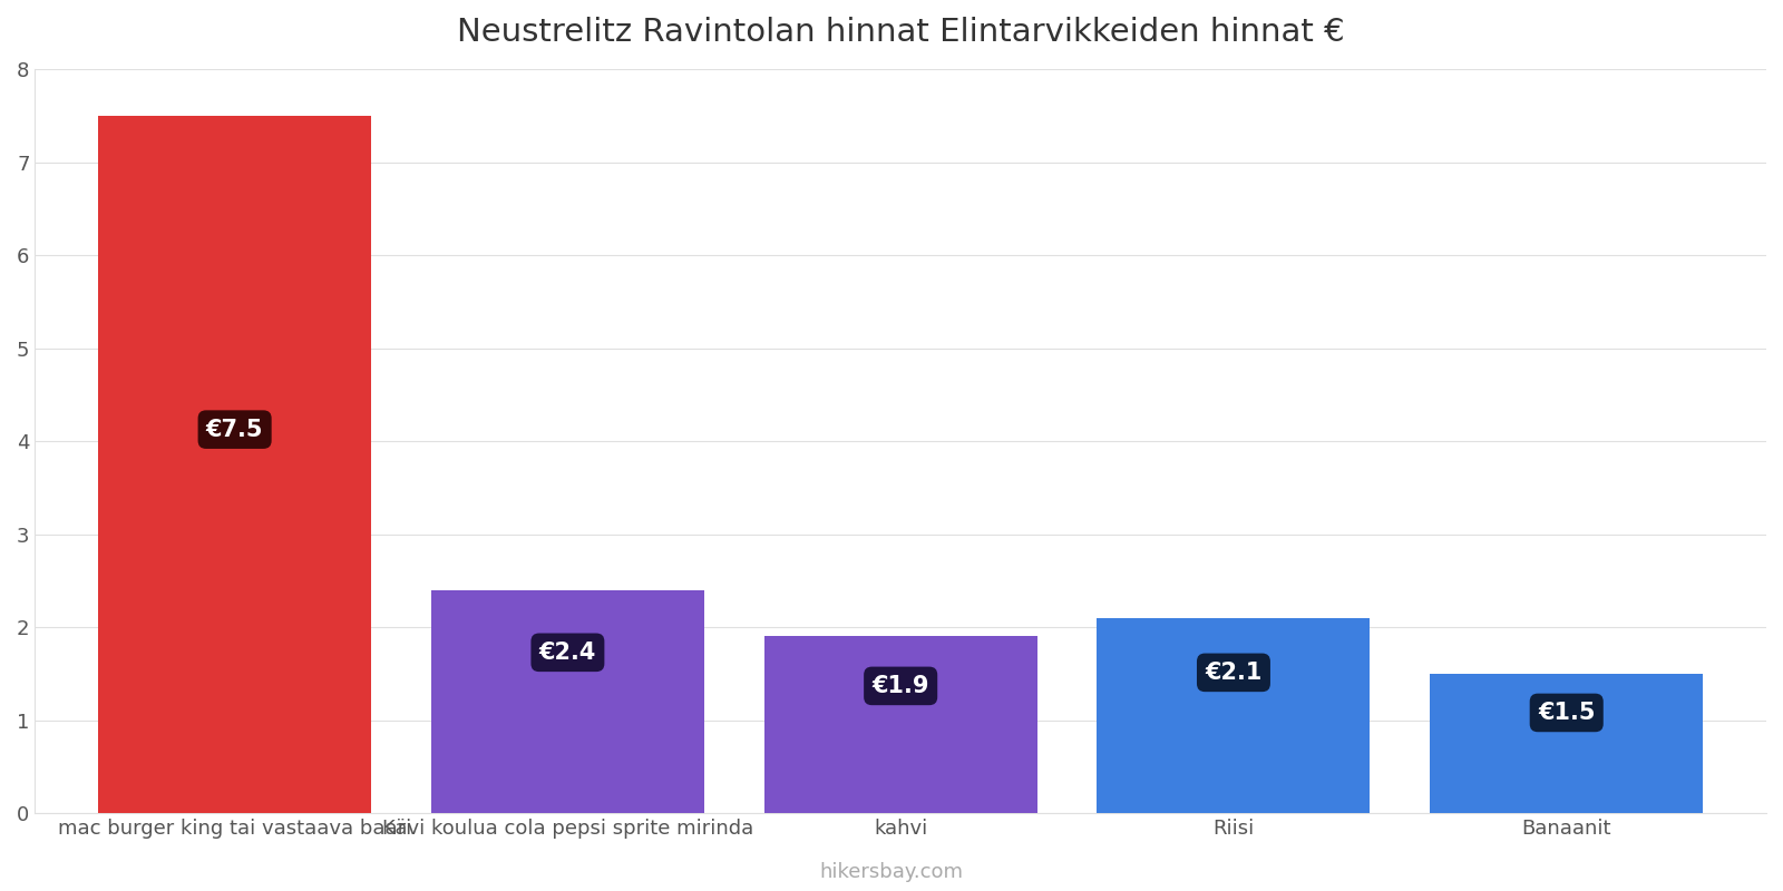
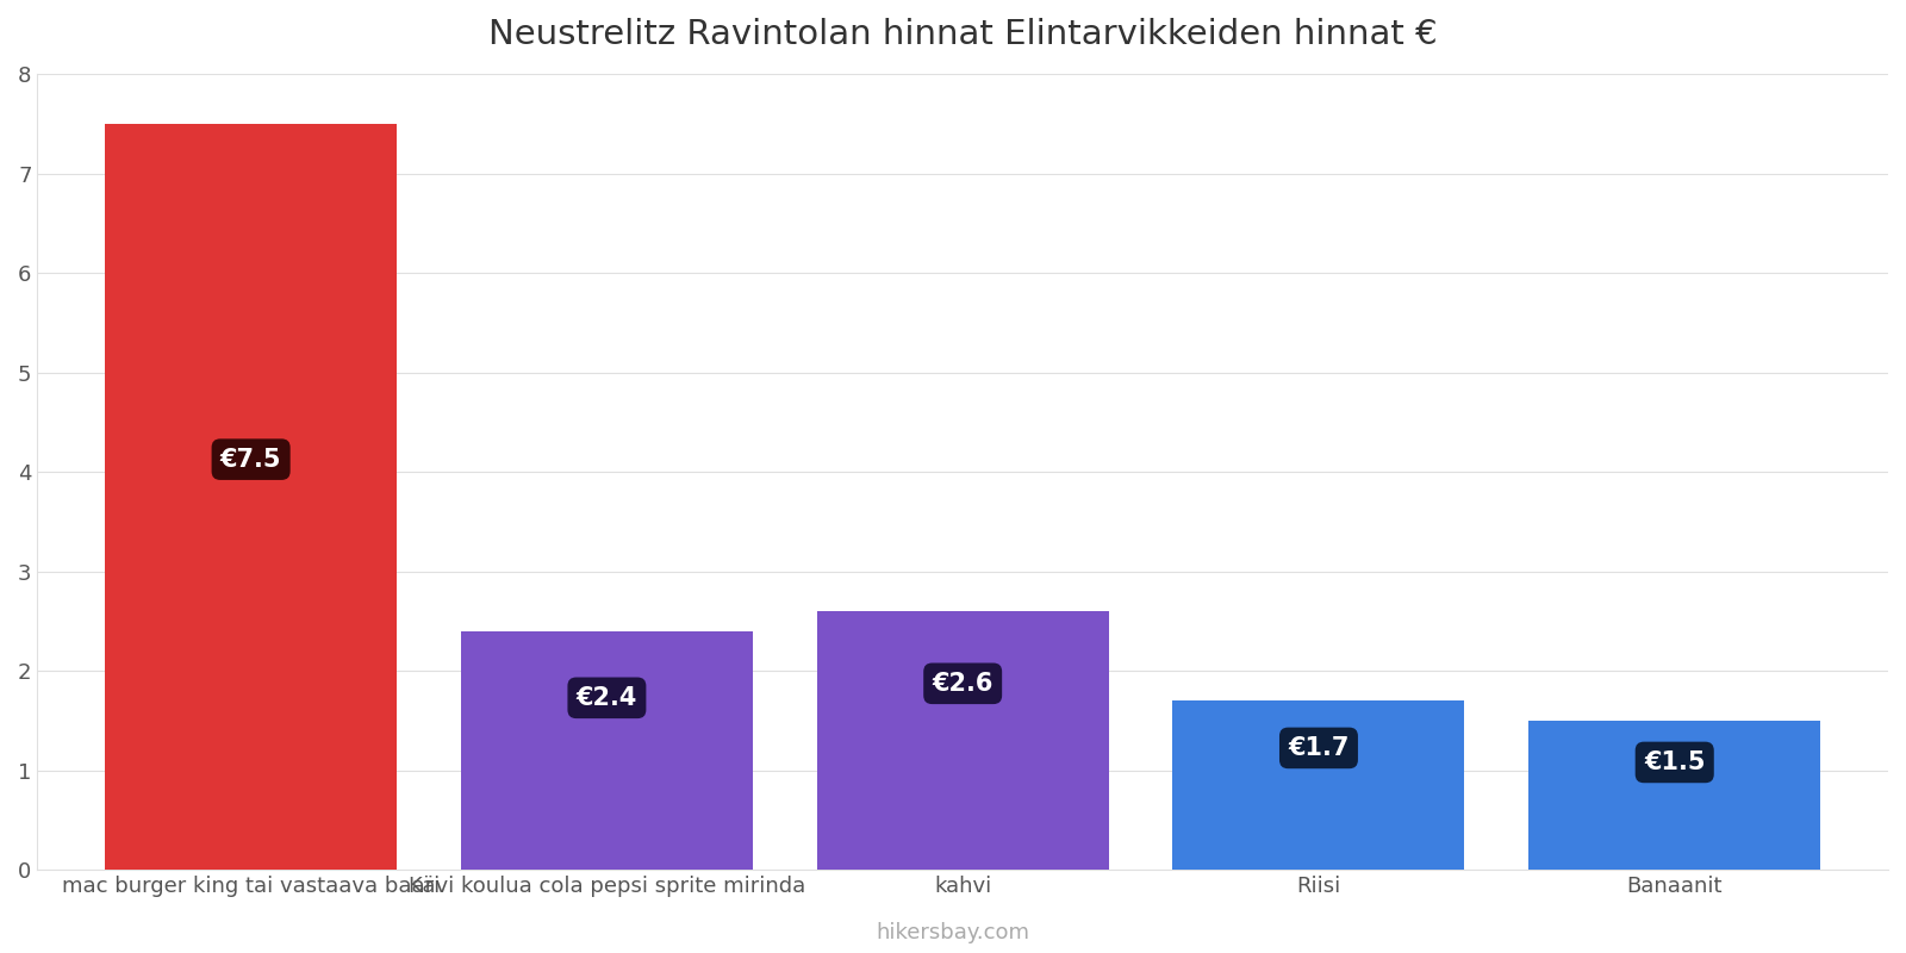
kahvi: €1.9 -> €2.6
Riisi: €2.1 -> €1.7
